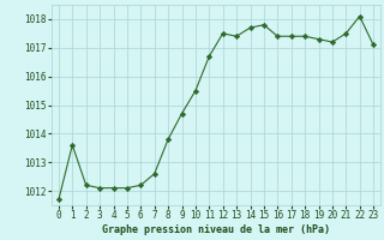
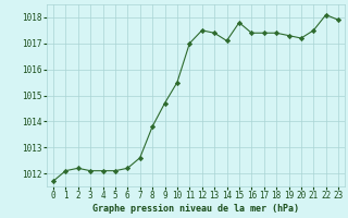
1: 1013.6 -> 1012.1
11: 1016.7 -> 1017.0
14: 1017.7 -> 1017.1
23: 1017.1 -> 1017.9
